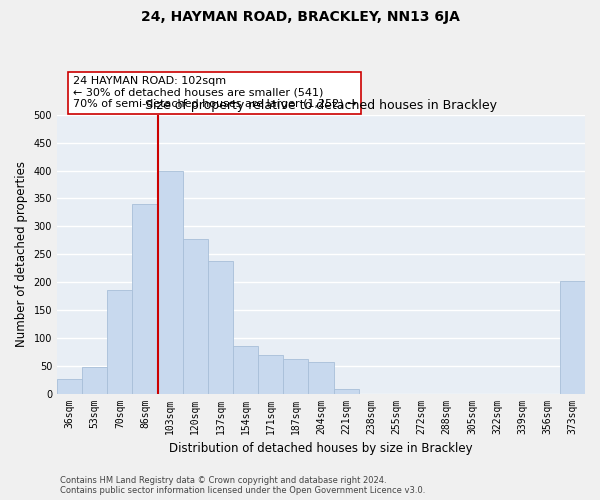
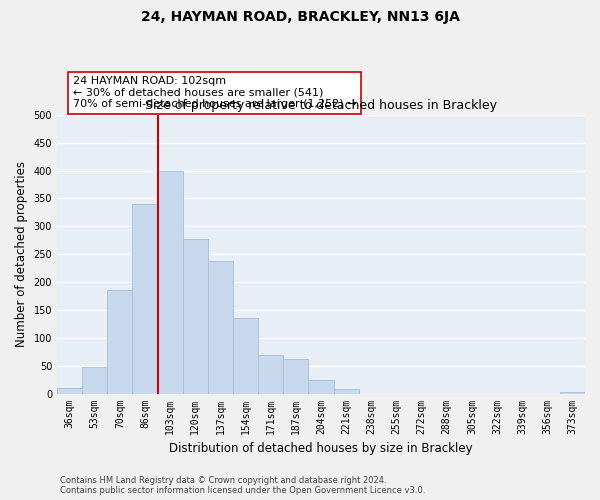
36sqm: 26 -> 10
154sqm: 86 -> 136
204sqm: 56 -> 25
373sqm: 202 -> 2
